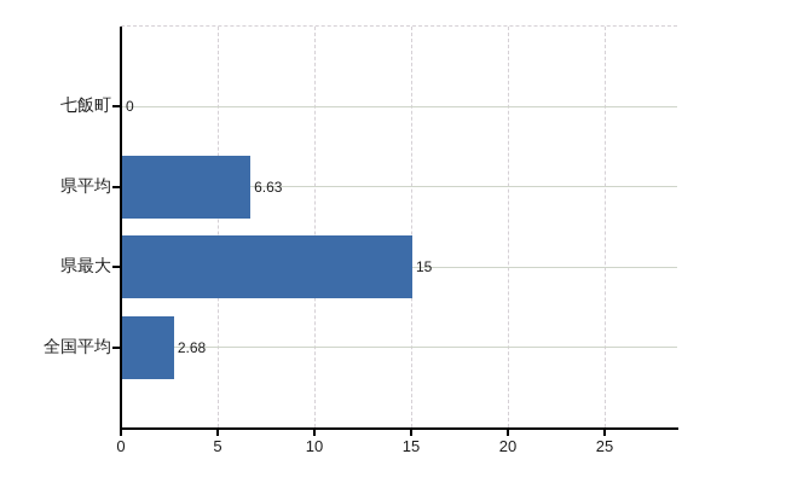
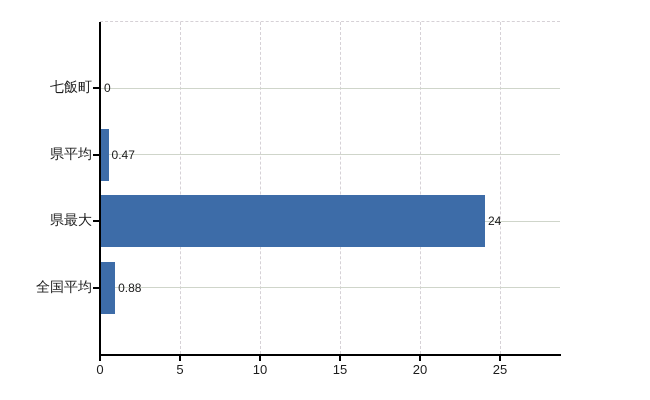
県平均: 6.63 -> 0.47
県最大: 15 -> 24
全国平均: 2.68 -> 0.88
